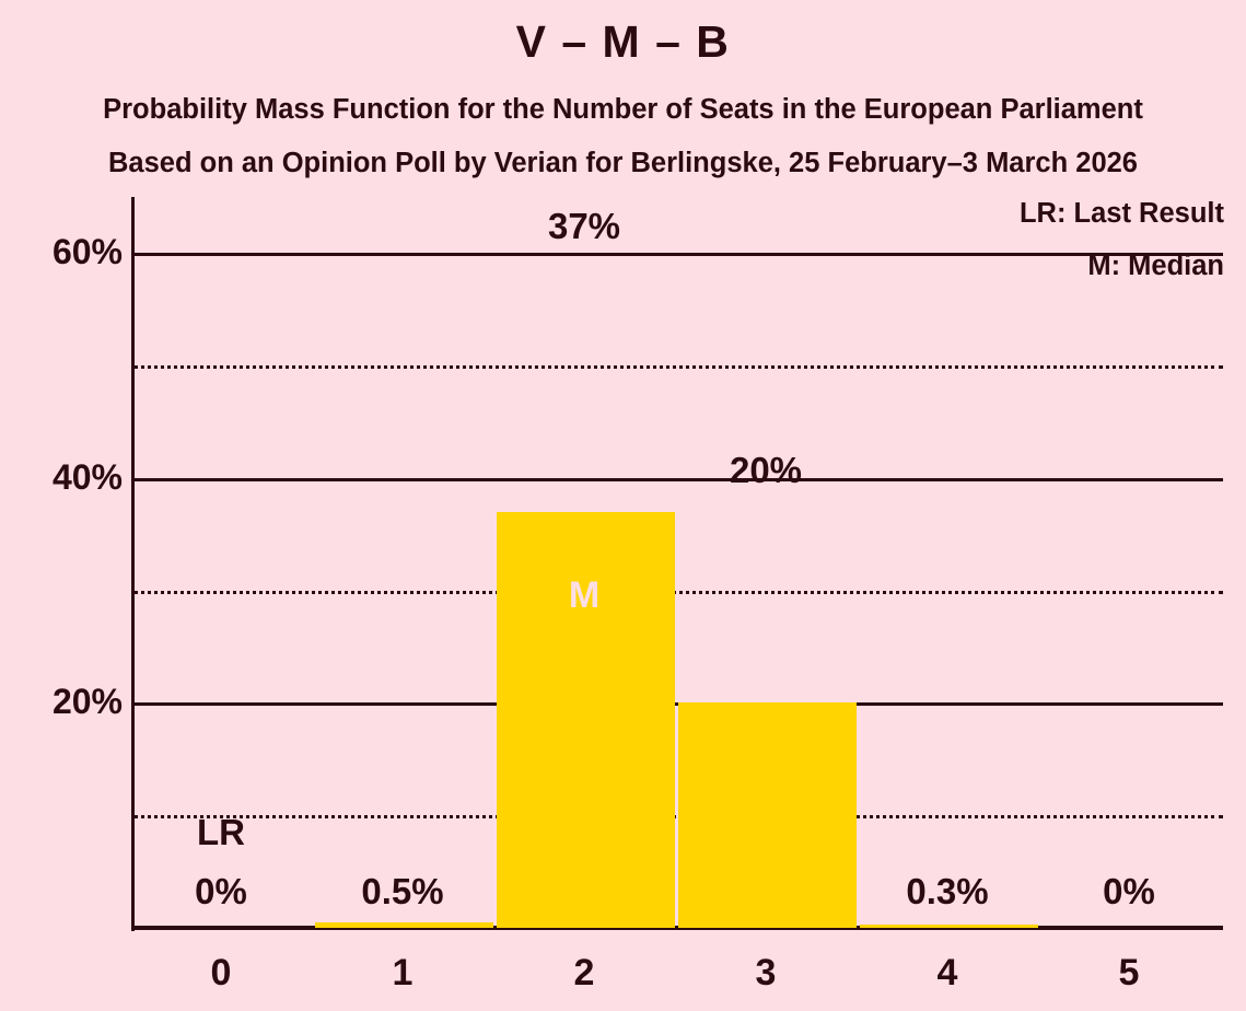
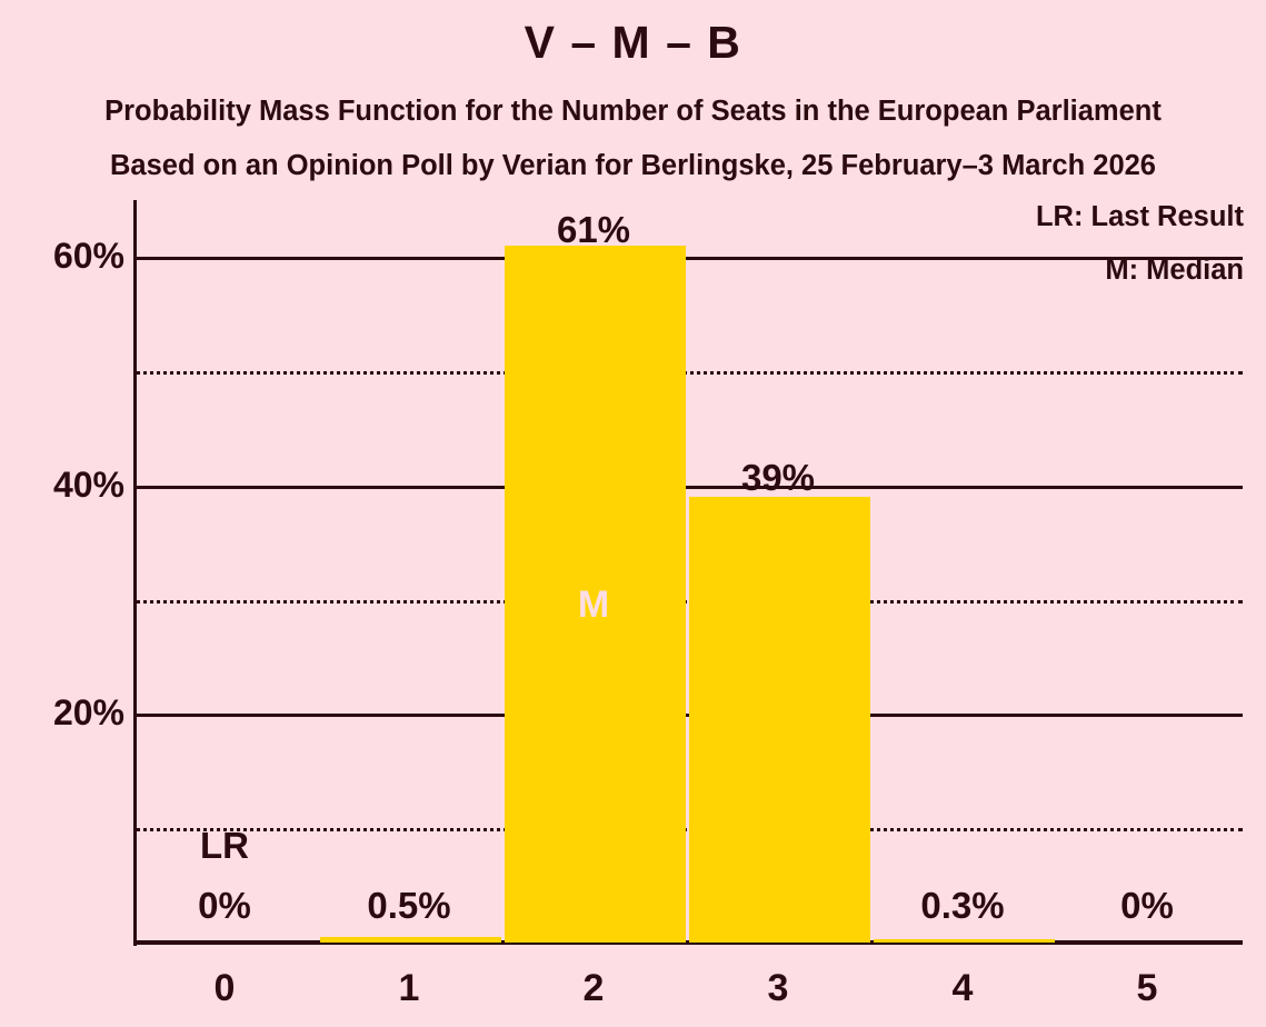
2: 37% -> 61%
3: 20% -> 39%
